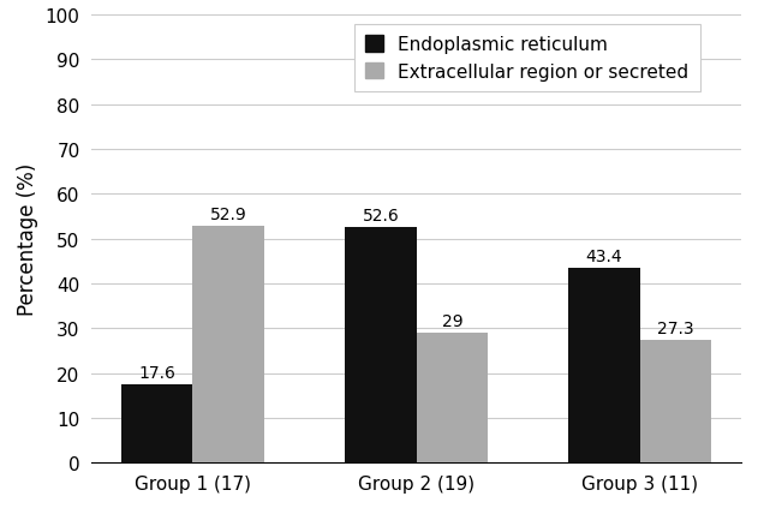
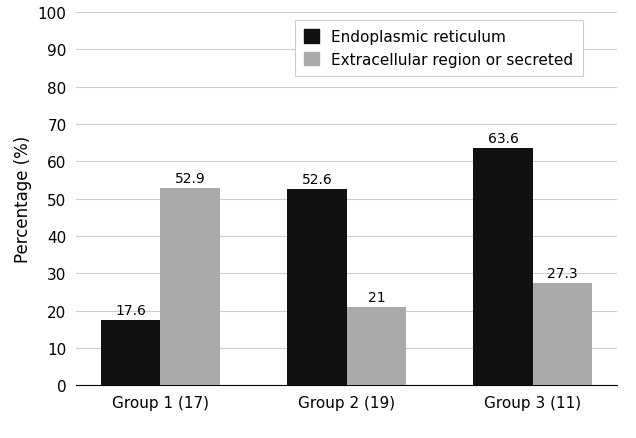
Extracellular region or secreted/Group 2 (19): 29 -> 21
Endoplasmic reticulum/Group 3 (11): 43.4 -> 63.6
